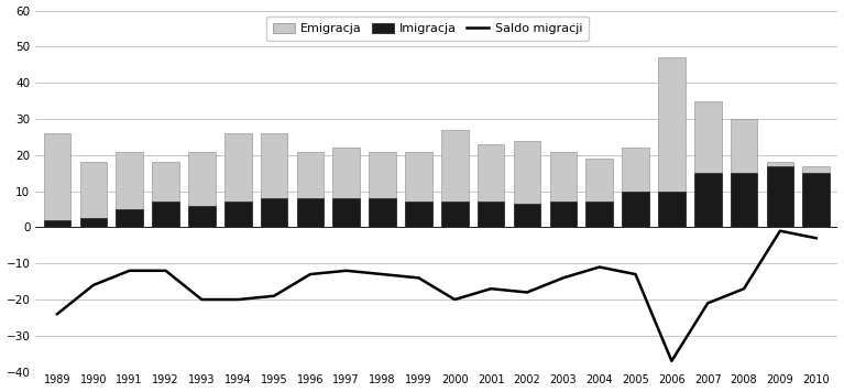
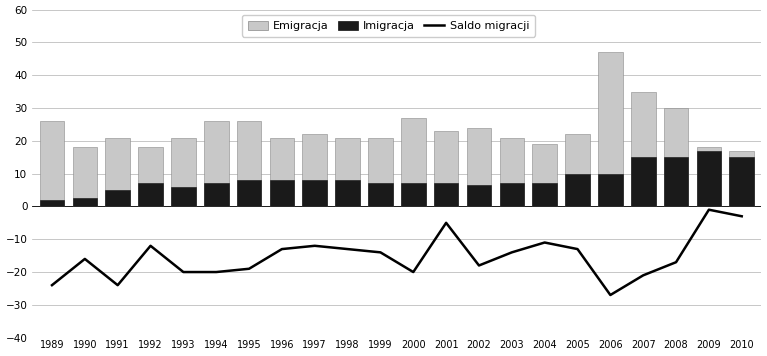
Saldo migracji/1991: -12 -> -24
Saldo migracji/2001: -17 -> -5
Saldo migracji/2006: -37 -> -27
